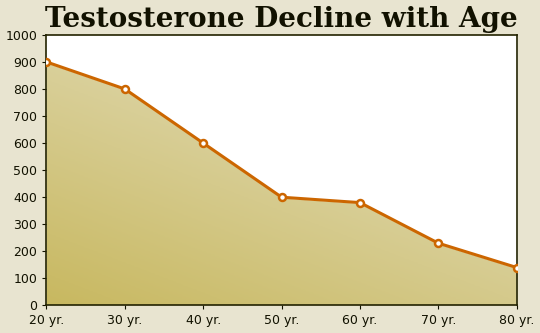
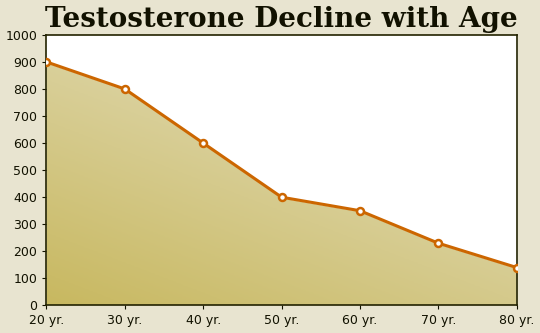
60 yr.: 380 -> 350
